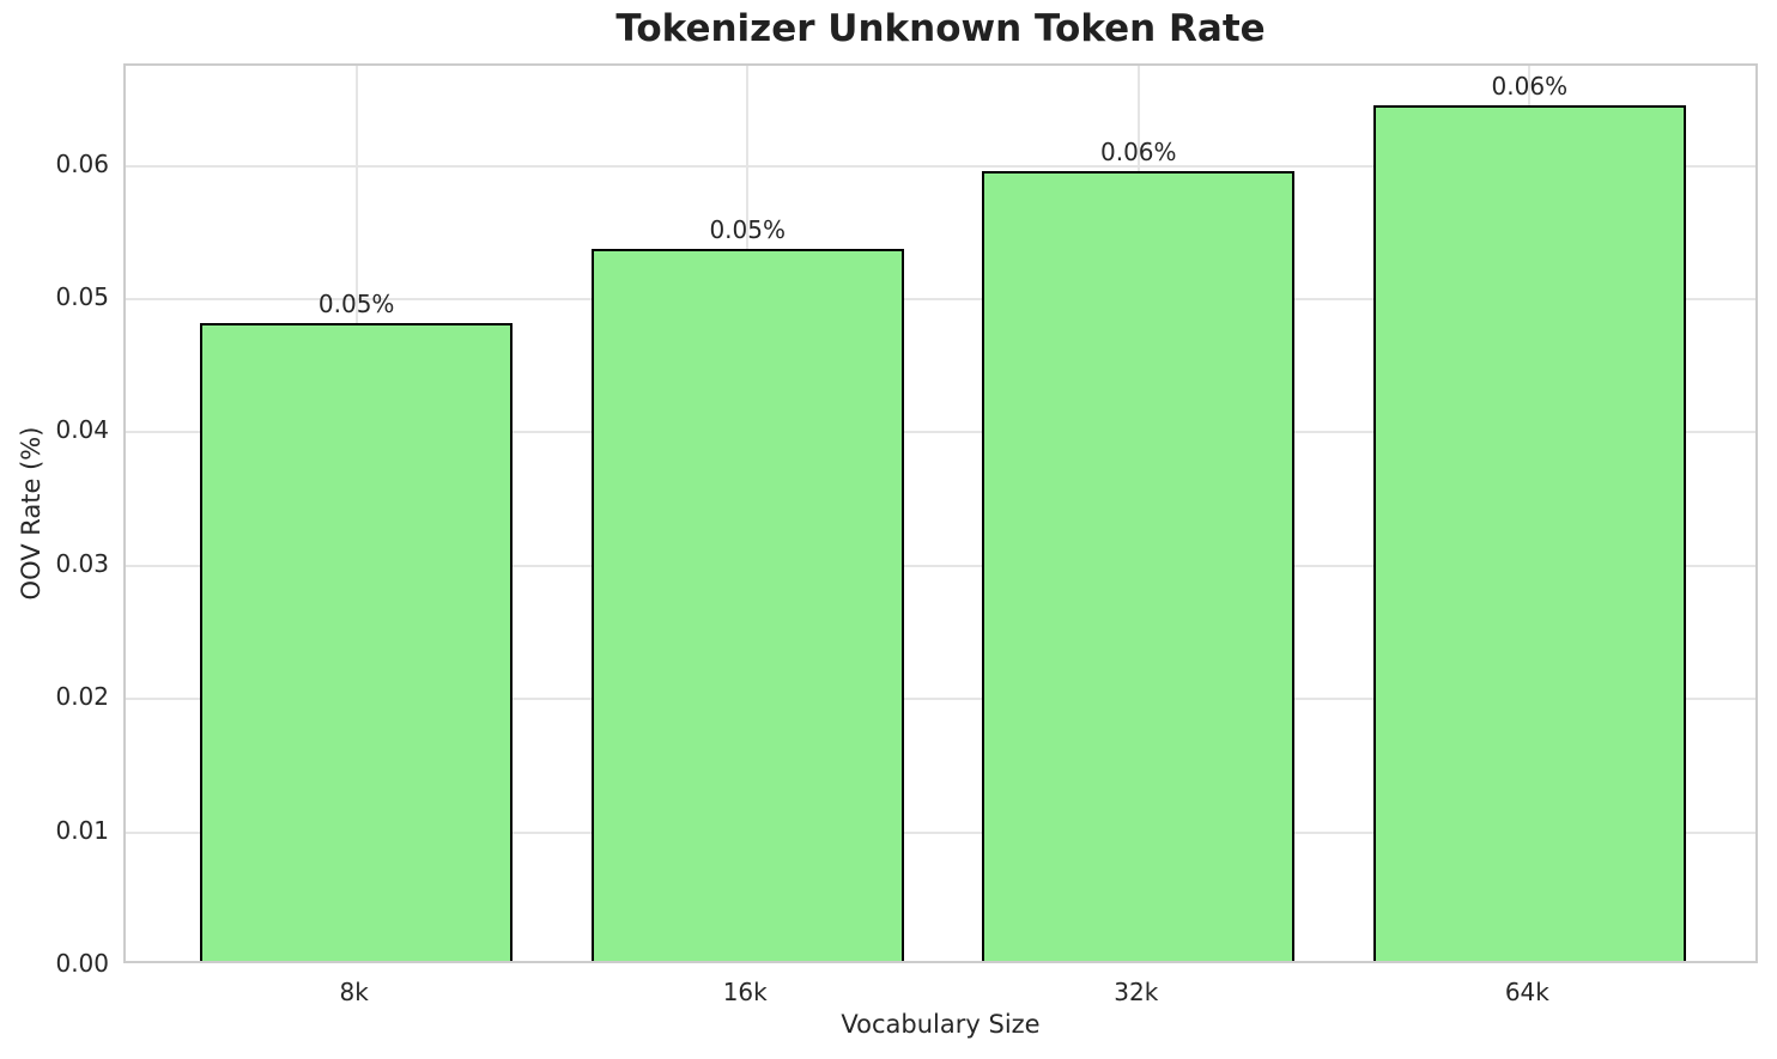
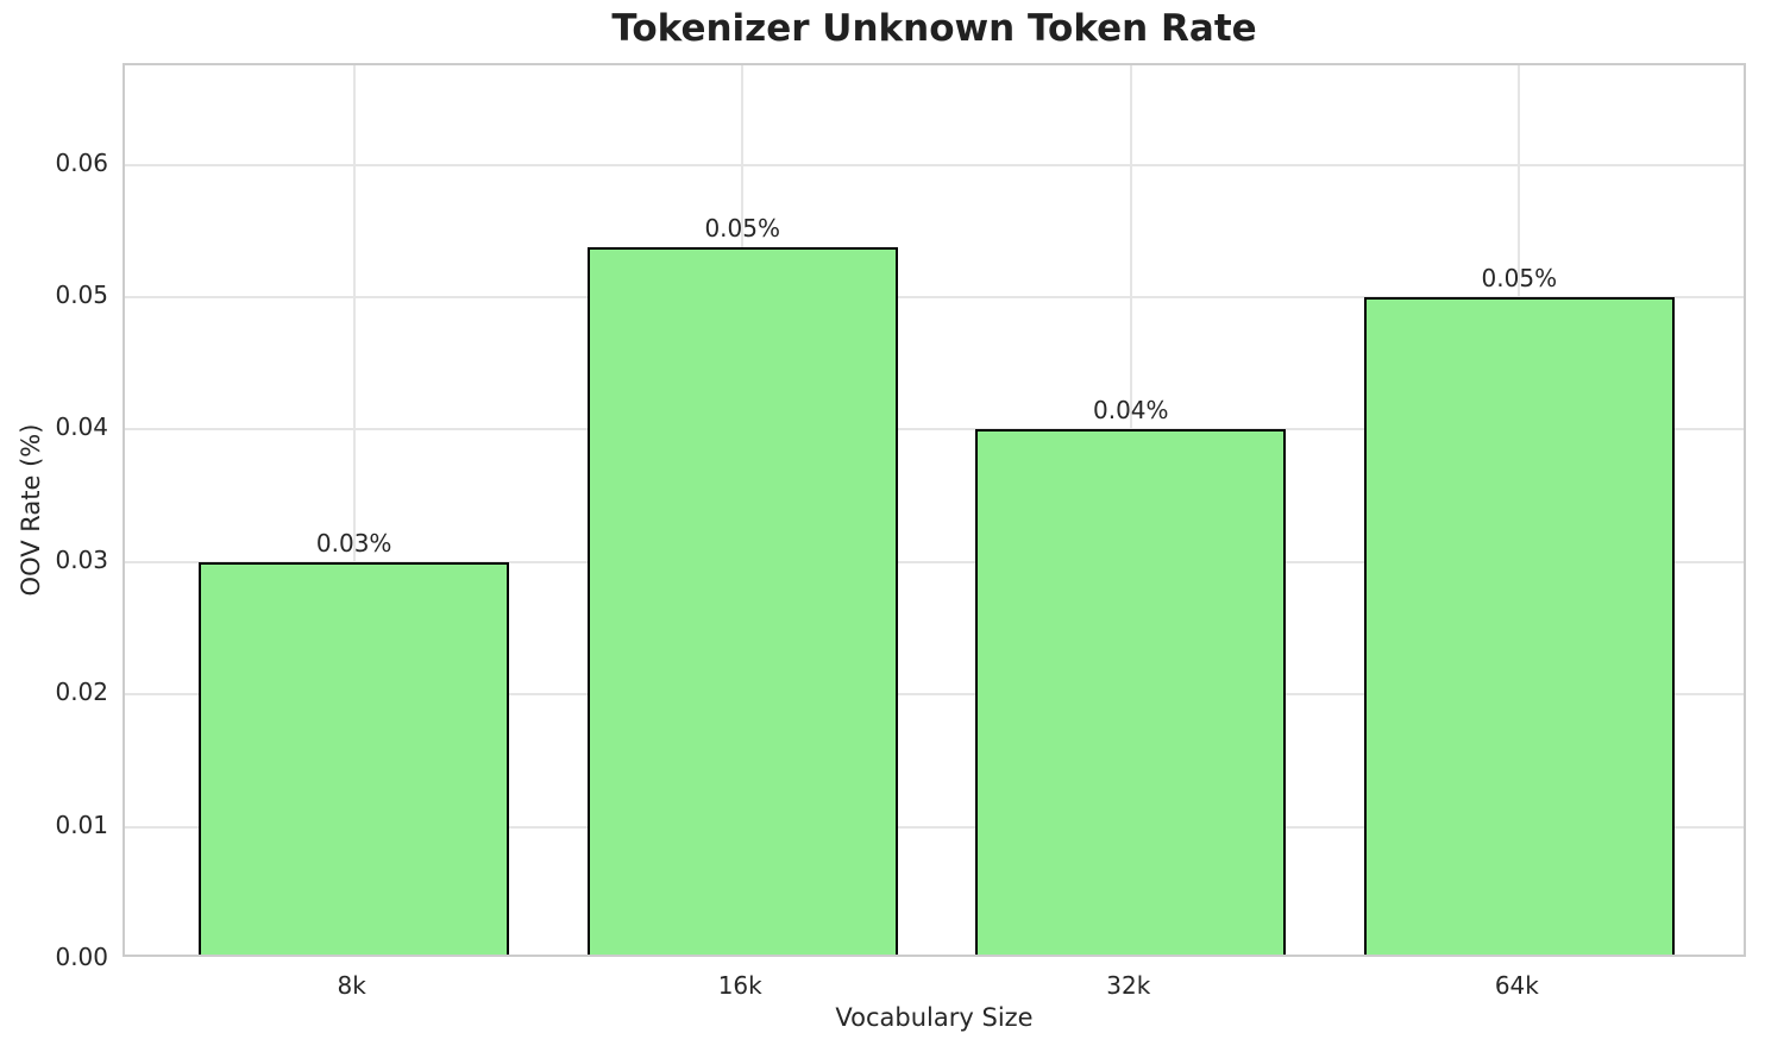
8k: 0.05% -> 0.03%
32k: 0.06% -> 0.04%
64k: 0.06% -> 0.05%
